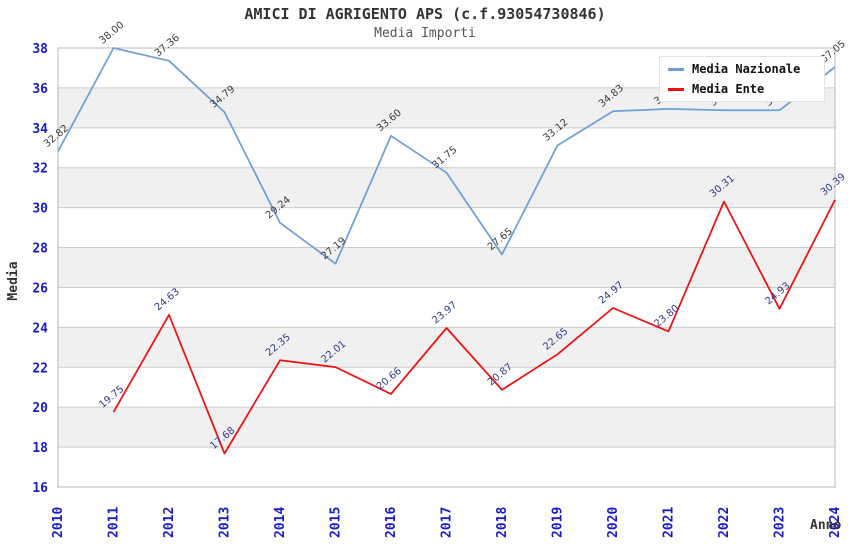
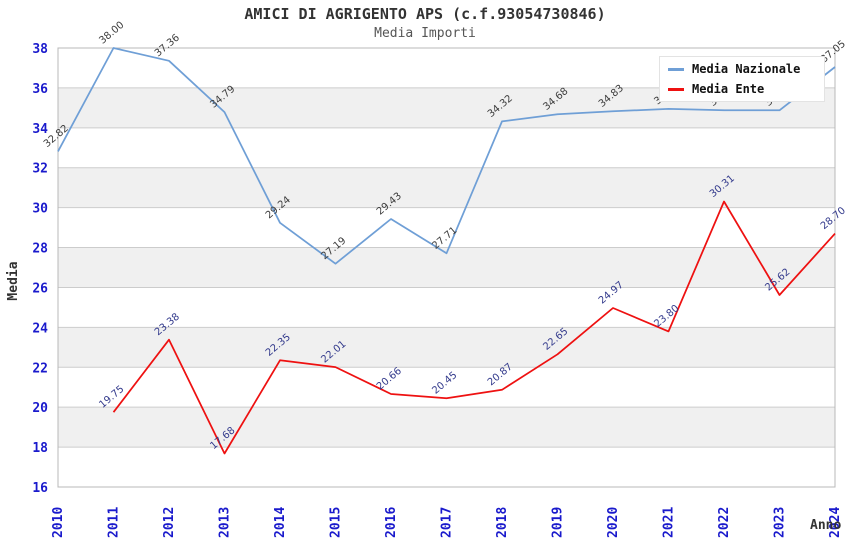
Media Ente/2012: 24.63 -> 23.38
Media Nazionale/2016: 33.60 -> 29.43
Media Nazionale/2017: 31.75 -> 27.71
Media Ente/2017: 23.97 -> 20.45
Media Nazionale/2018: 27.65 -> 34.32
Media Nazionale/2019: 33.12 -> 34.68
Media Ente/2023: 24.93 -> 25.62
Media Ente/2024: 30.39 -> 28.70
